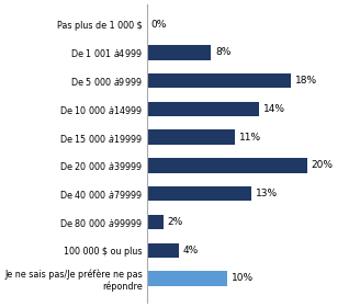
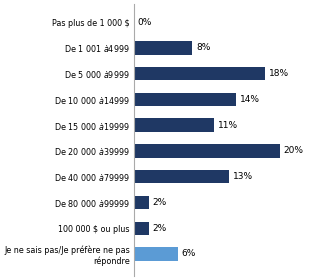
100 000 $ ou plus: 4% -> 2%
Je ne sais pas/Je préfère ne pas répondre: 10% -> 6%
